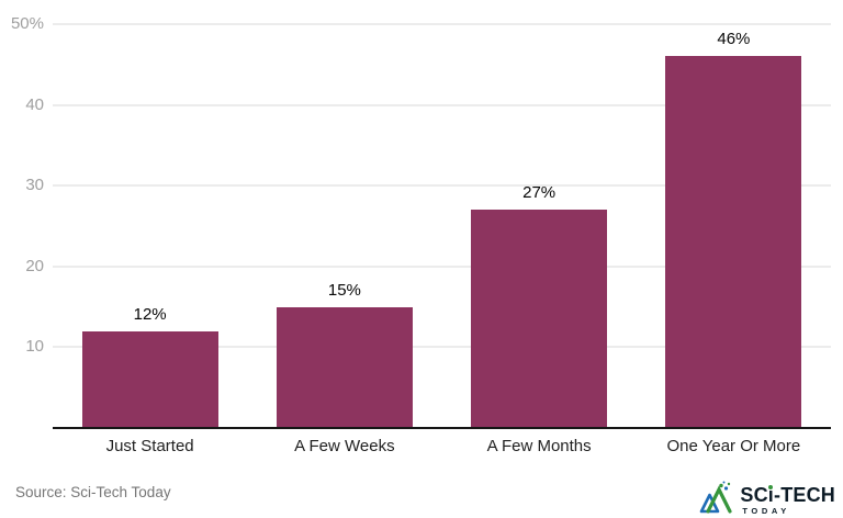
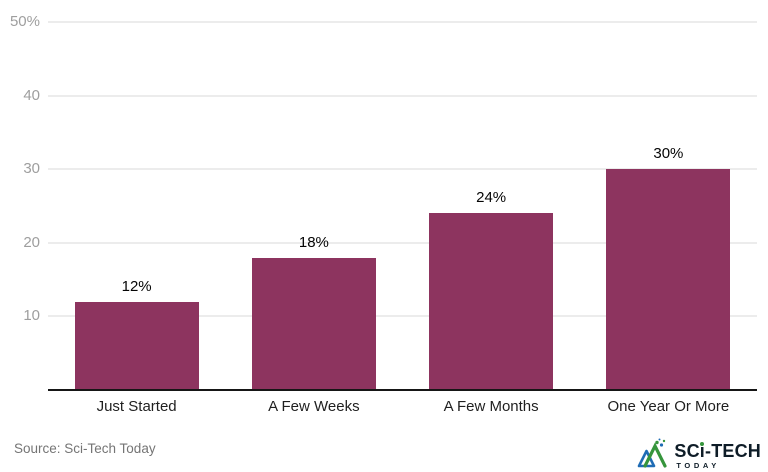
A Few Weeks: 15% -> 18%
A Few Months: 27% -> 24%
One Year Or More: 46% -> 30%
